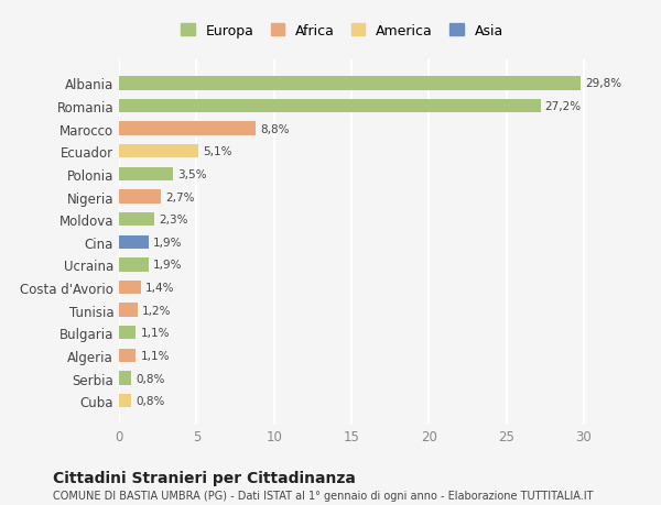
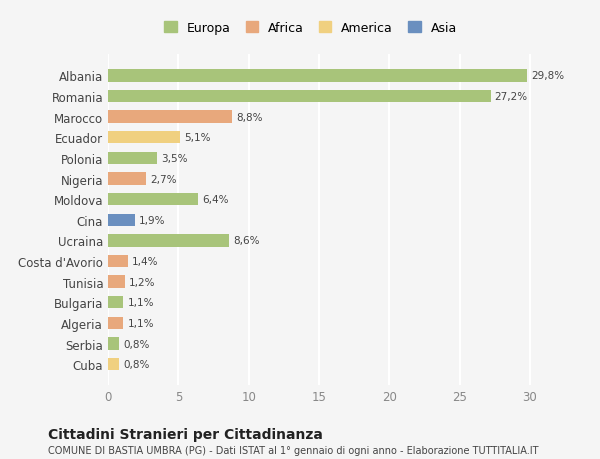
Moldova: 2,3% -> 6,4%
Ucraina: 1,9% -> 8,6%
